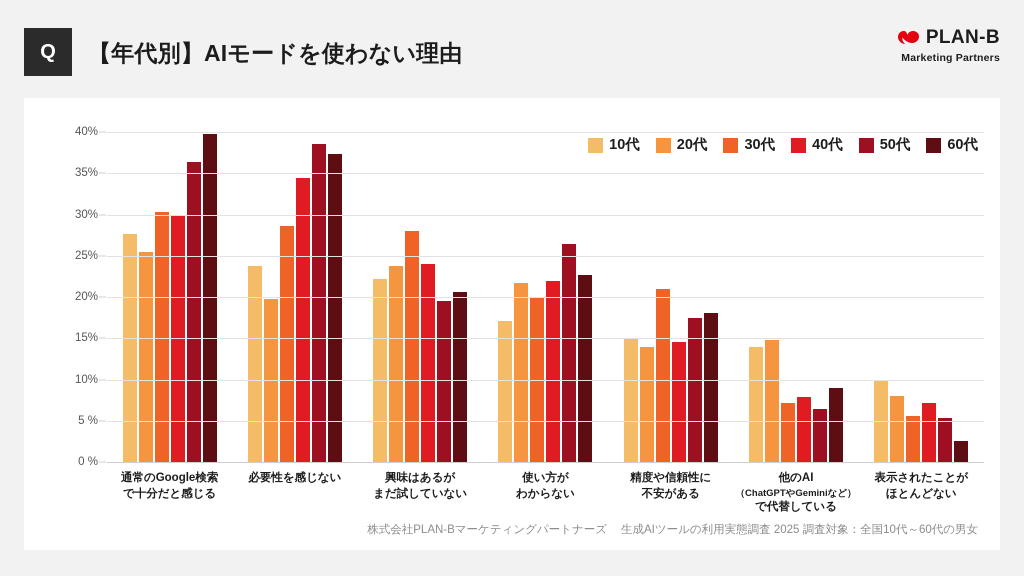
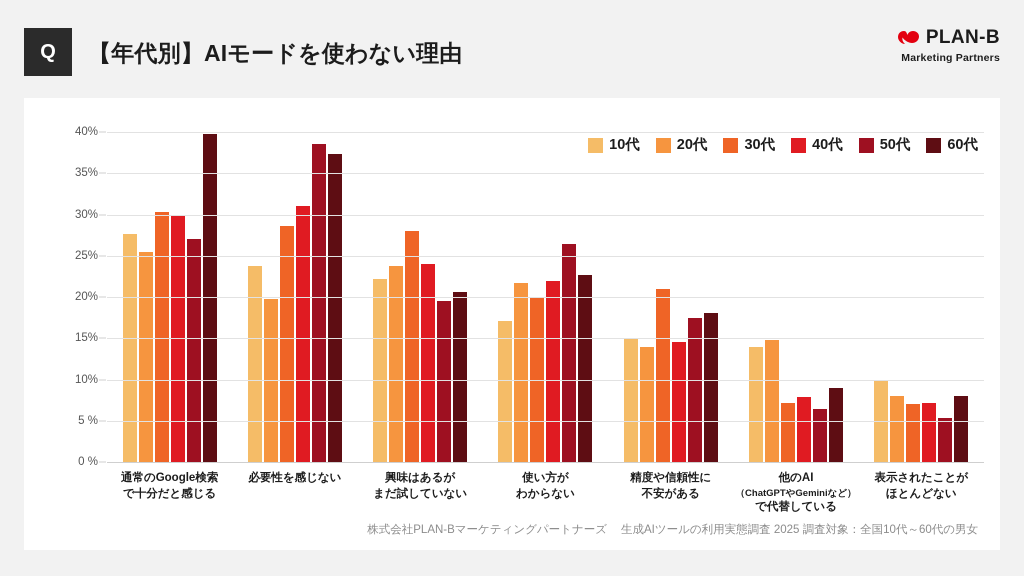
50代/通常のGoogle検索 で十分だと感じる: 36% -> 27%
40代/必要性を感じない: 34% -> 31%
30代/表示されたことが ほとんどない: 6% -> 7%
60代/表示されたことが ほとんどない: 3% -> 8%
